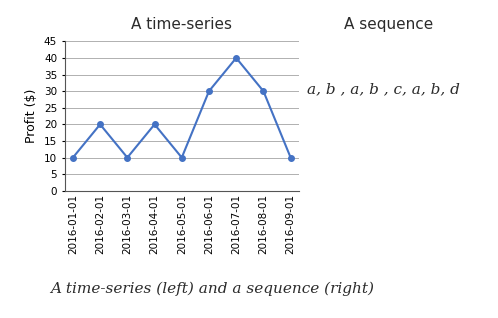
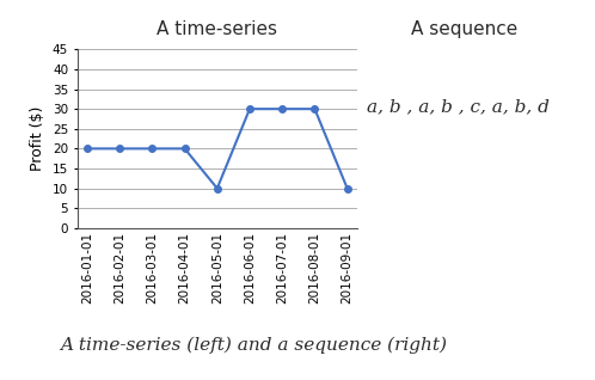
2016-01-01: 10 -> 20
2016-03-01: 10 -> 20
2016-07-01: 40 -> 30
